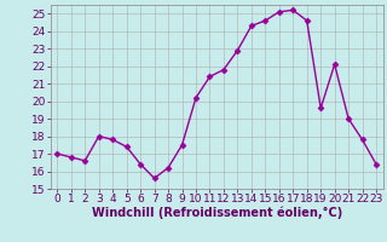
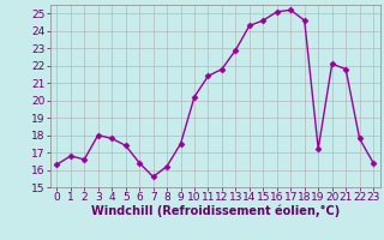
0: 17.0 -> 16.3
19: 19.6 -> 17.2
21: 19.0 -> 21.8
